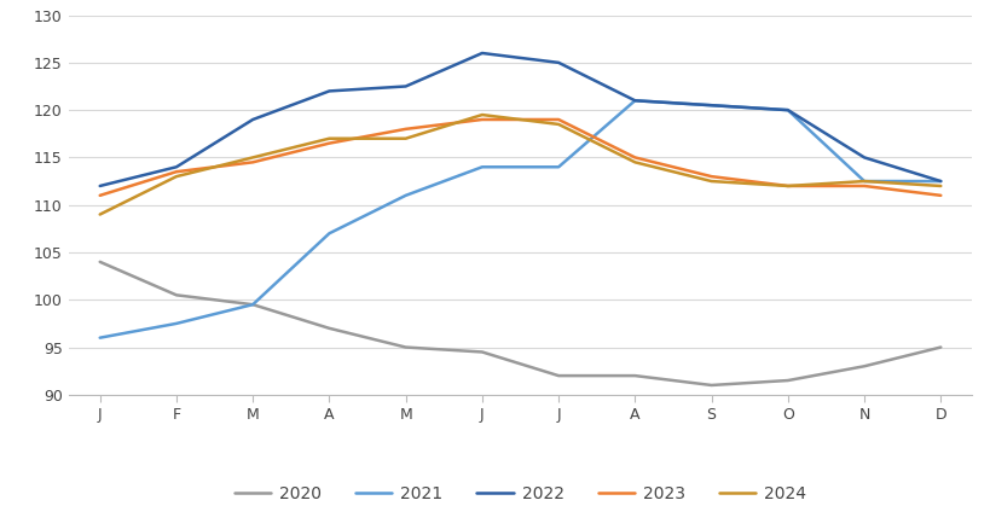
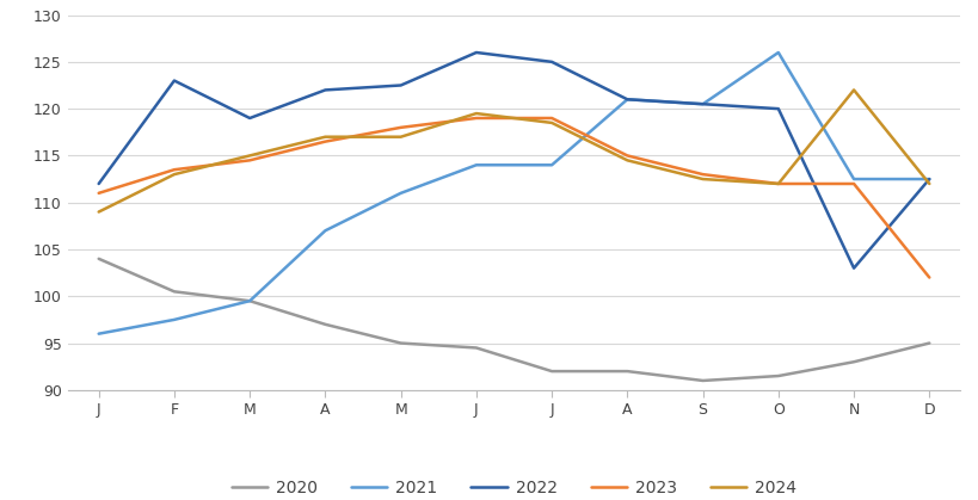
2022/F: 114.0 -> 123.0
2021/O: 120.0 -> 126.0
2022/N: 115.0 -> 103.0
2024/N: 112.5 -> 122.0
2023/D: 111.0 -> 102.0
